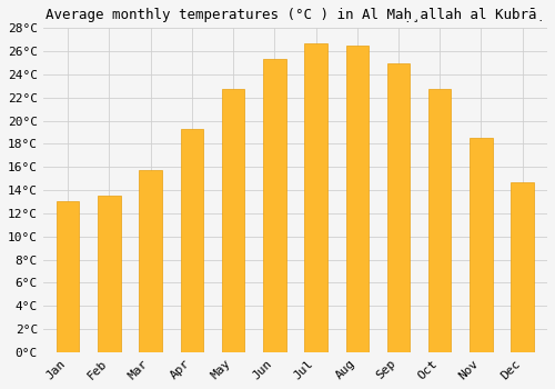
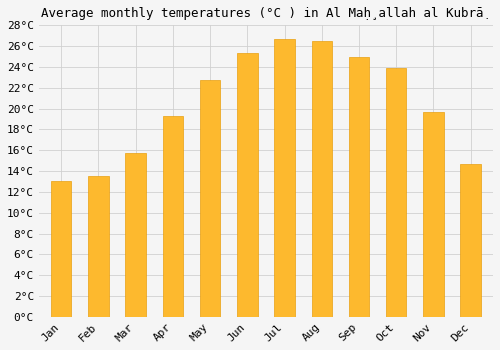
Oct: 22.7°C -> 23.9°C
Nov: 18.5°C -> 19.7°C
